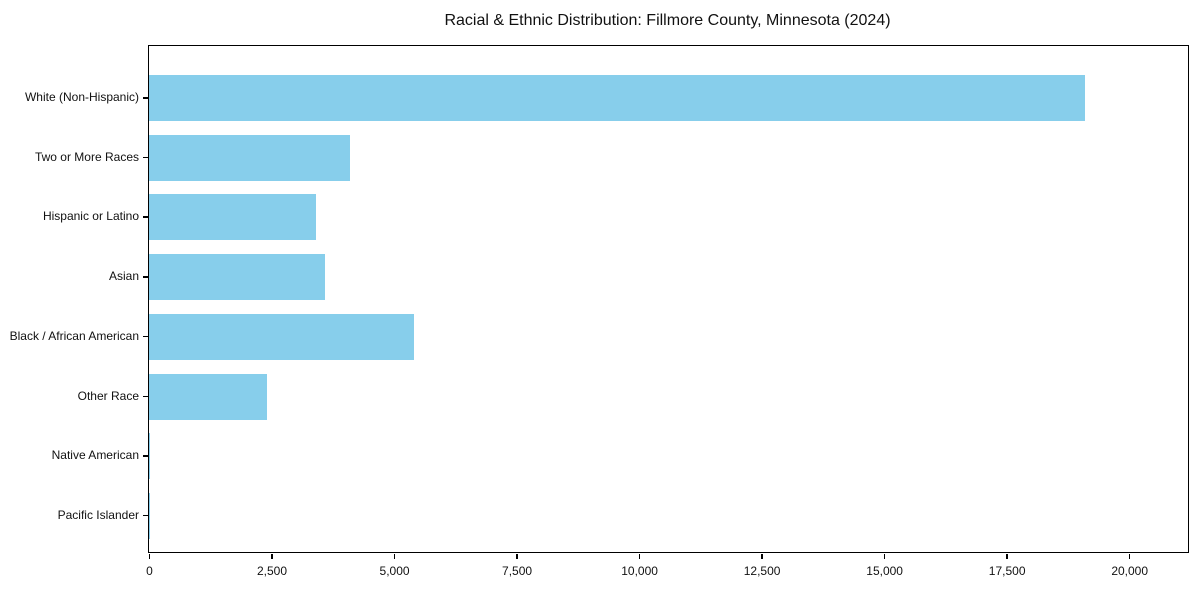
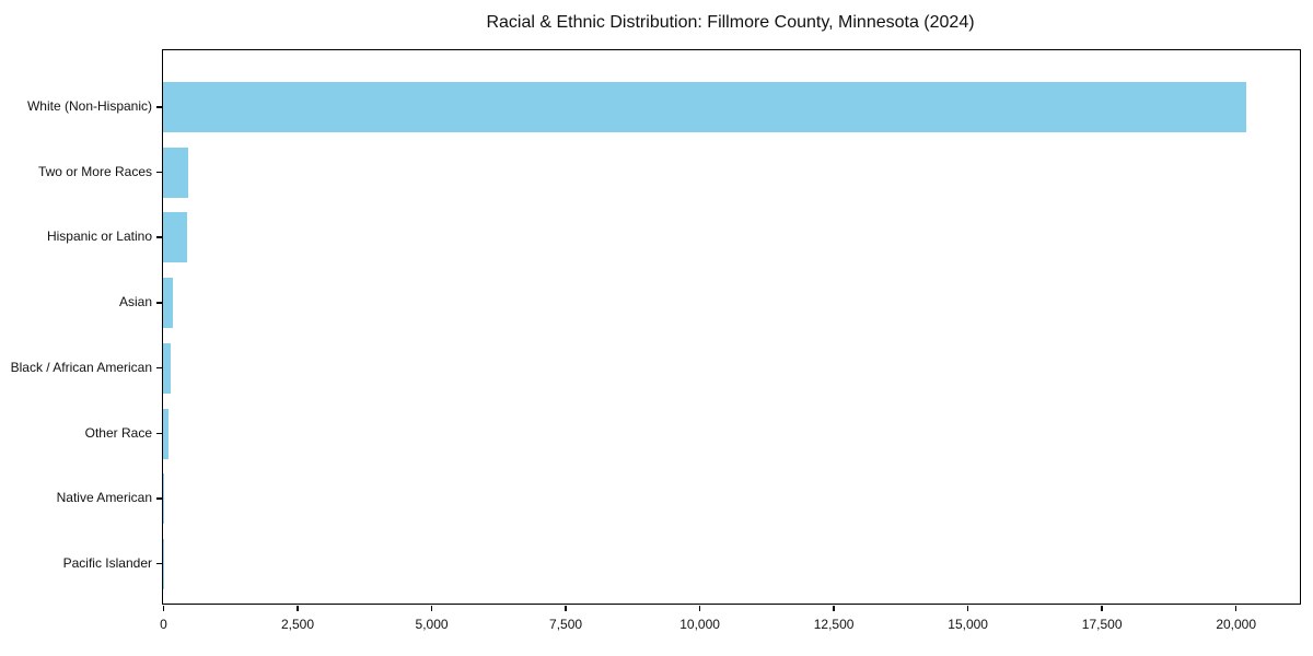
White (Non-Hispanic): 19100 -> 20200
Two or More Races: 4100 -> 500
Hispanic or Latino: 3400 -> 400
Asian: 3600 -> 200
Black / African American: 5400 -> 100
Other Race: 2400 -> 100
